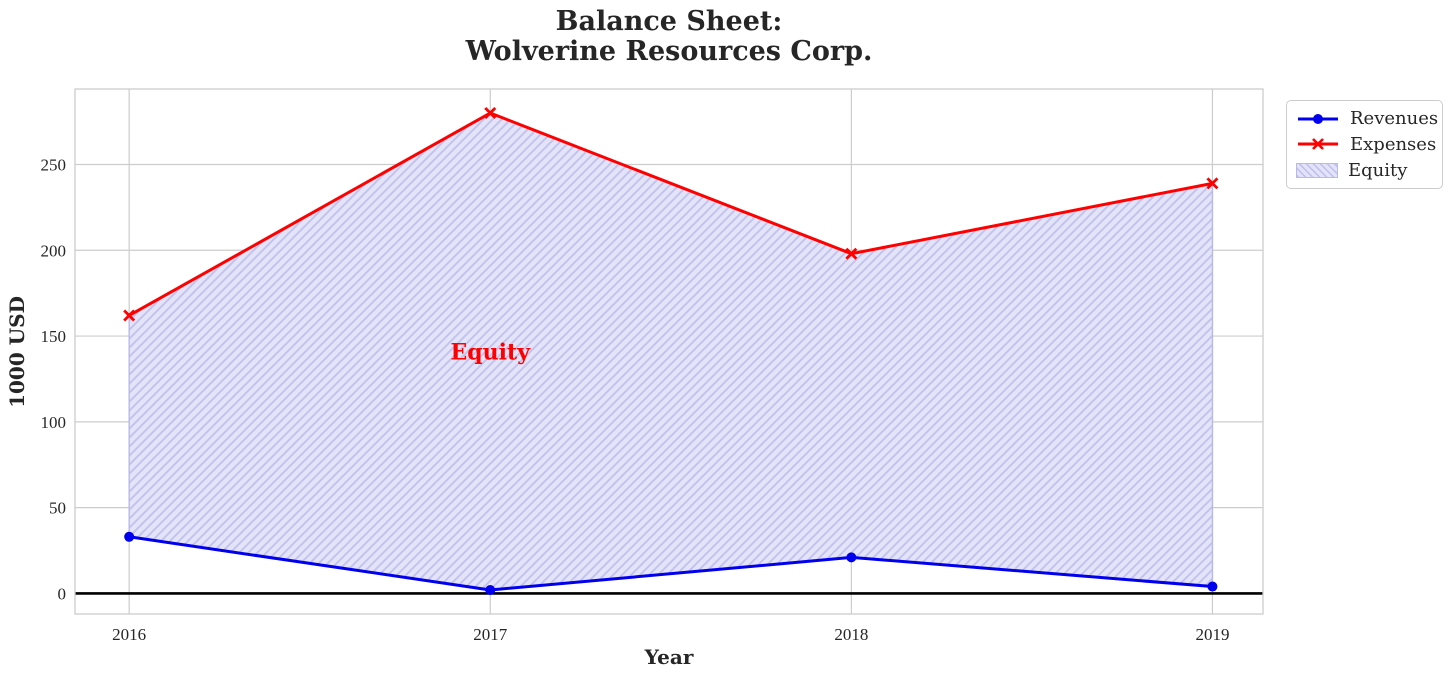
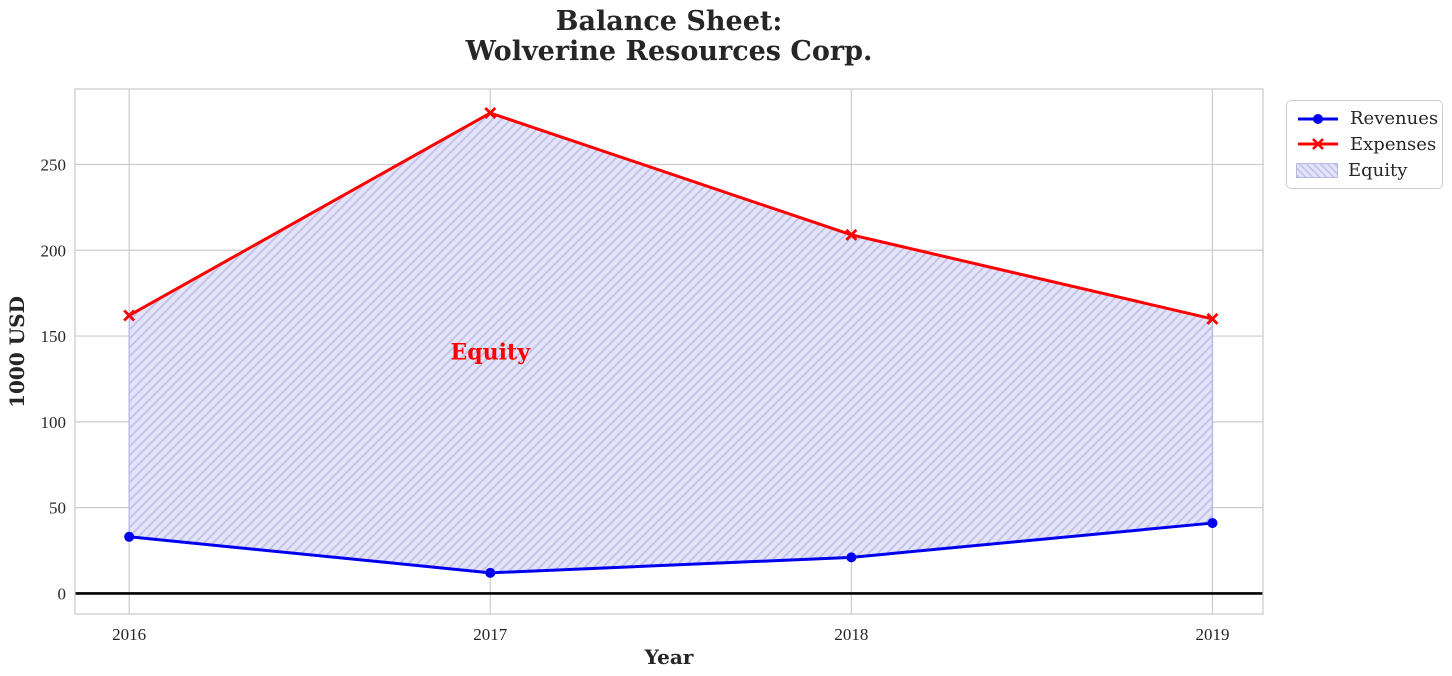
Revenues/2017: 2 -> 12
Expenses/2018: 198 -> 209
Revenues/2019: 4 -> 41
Expenses/2019: 239 -> 160
